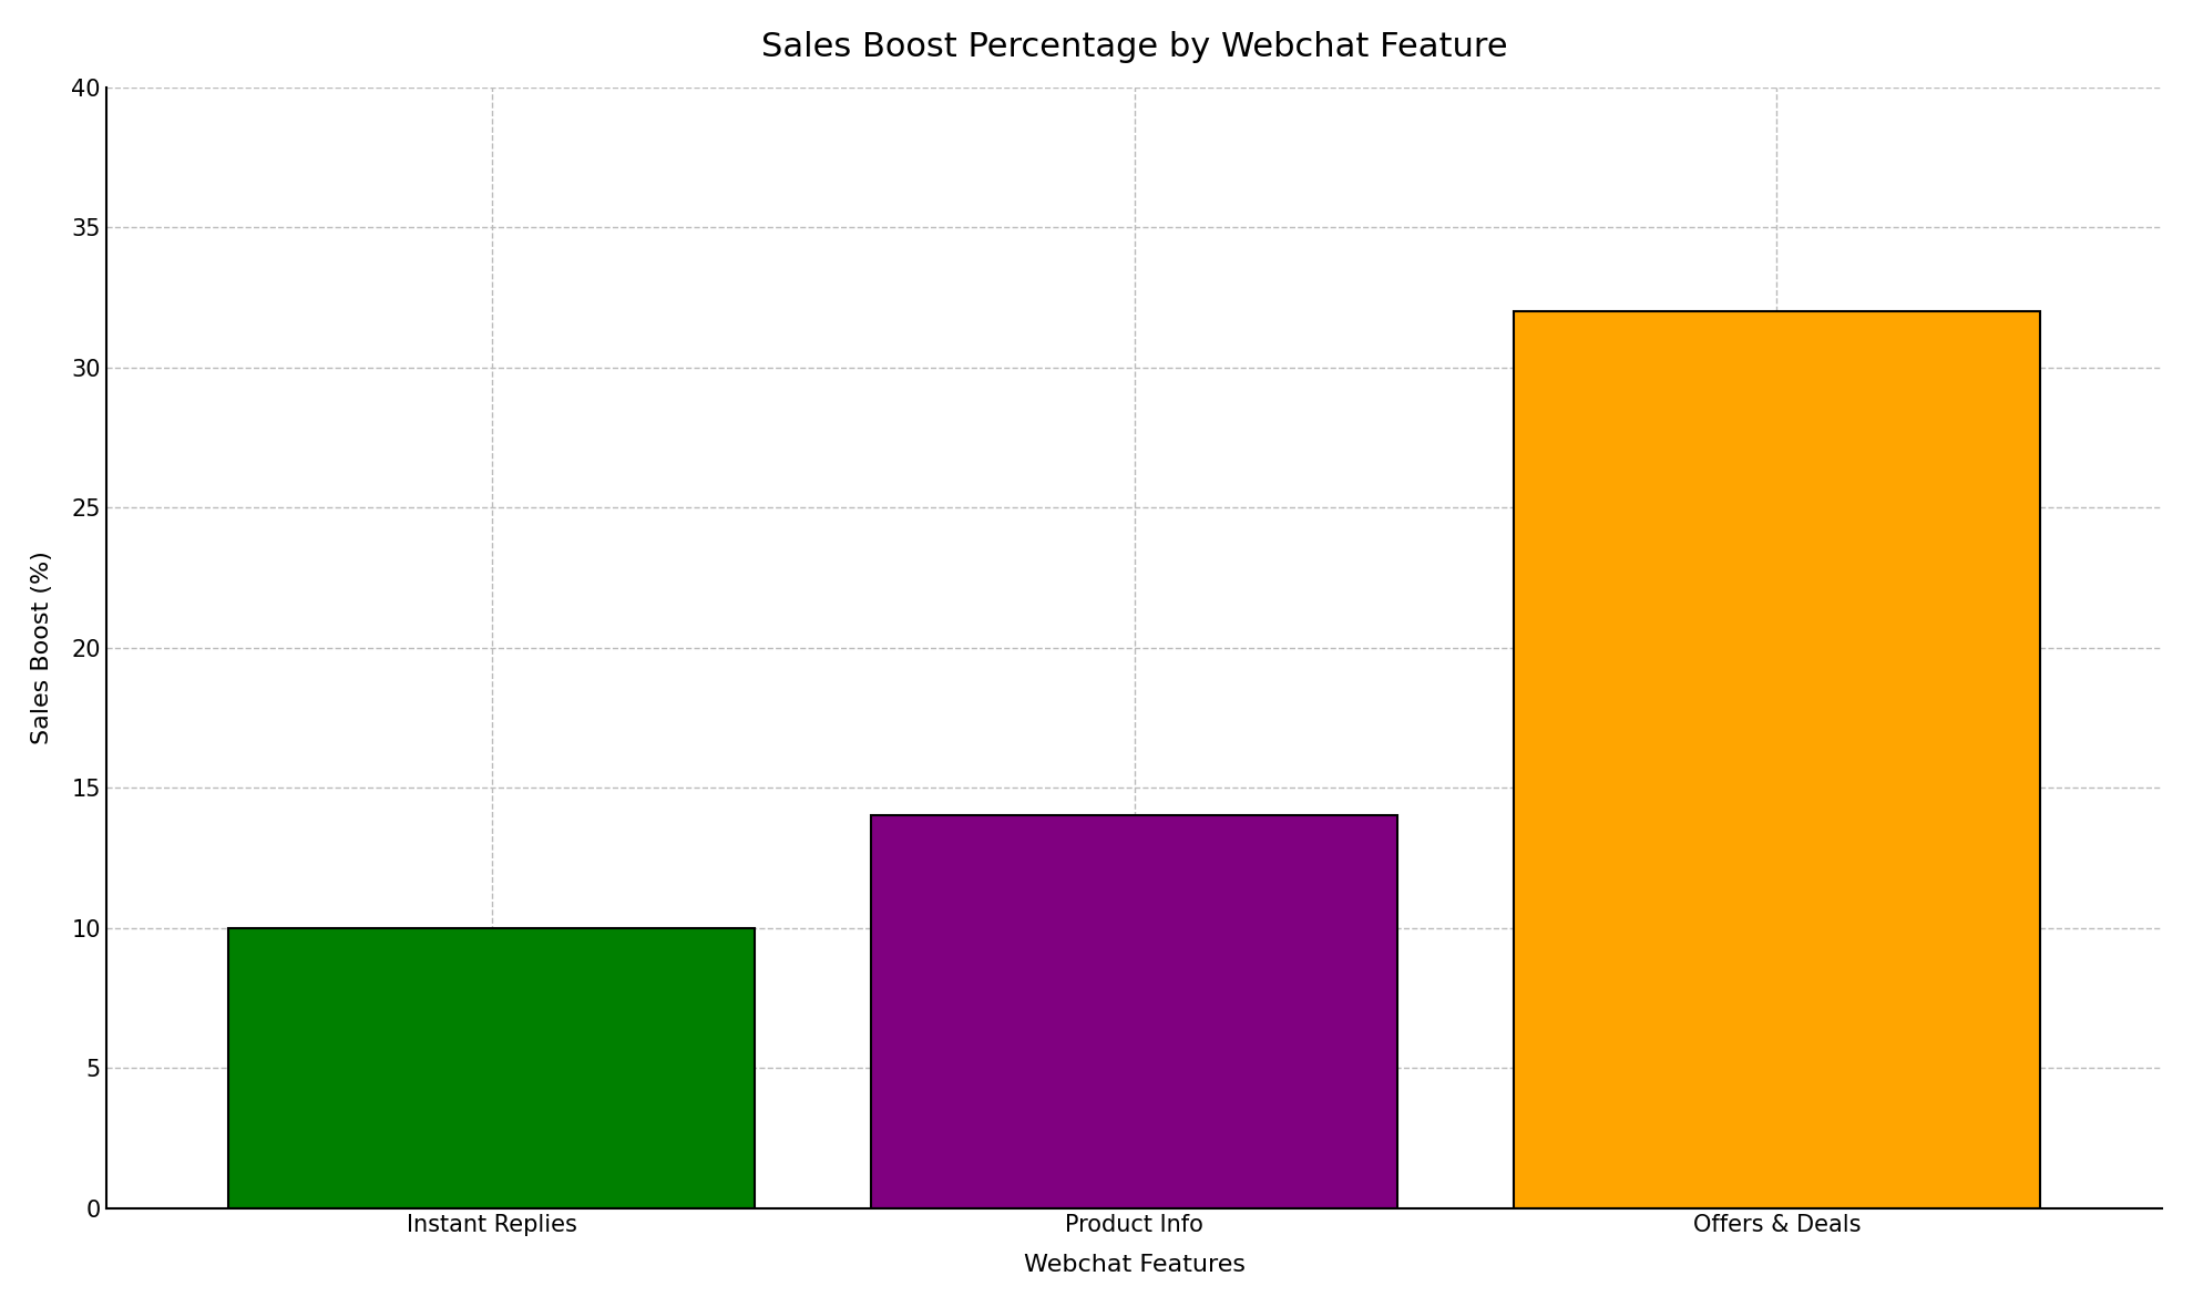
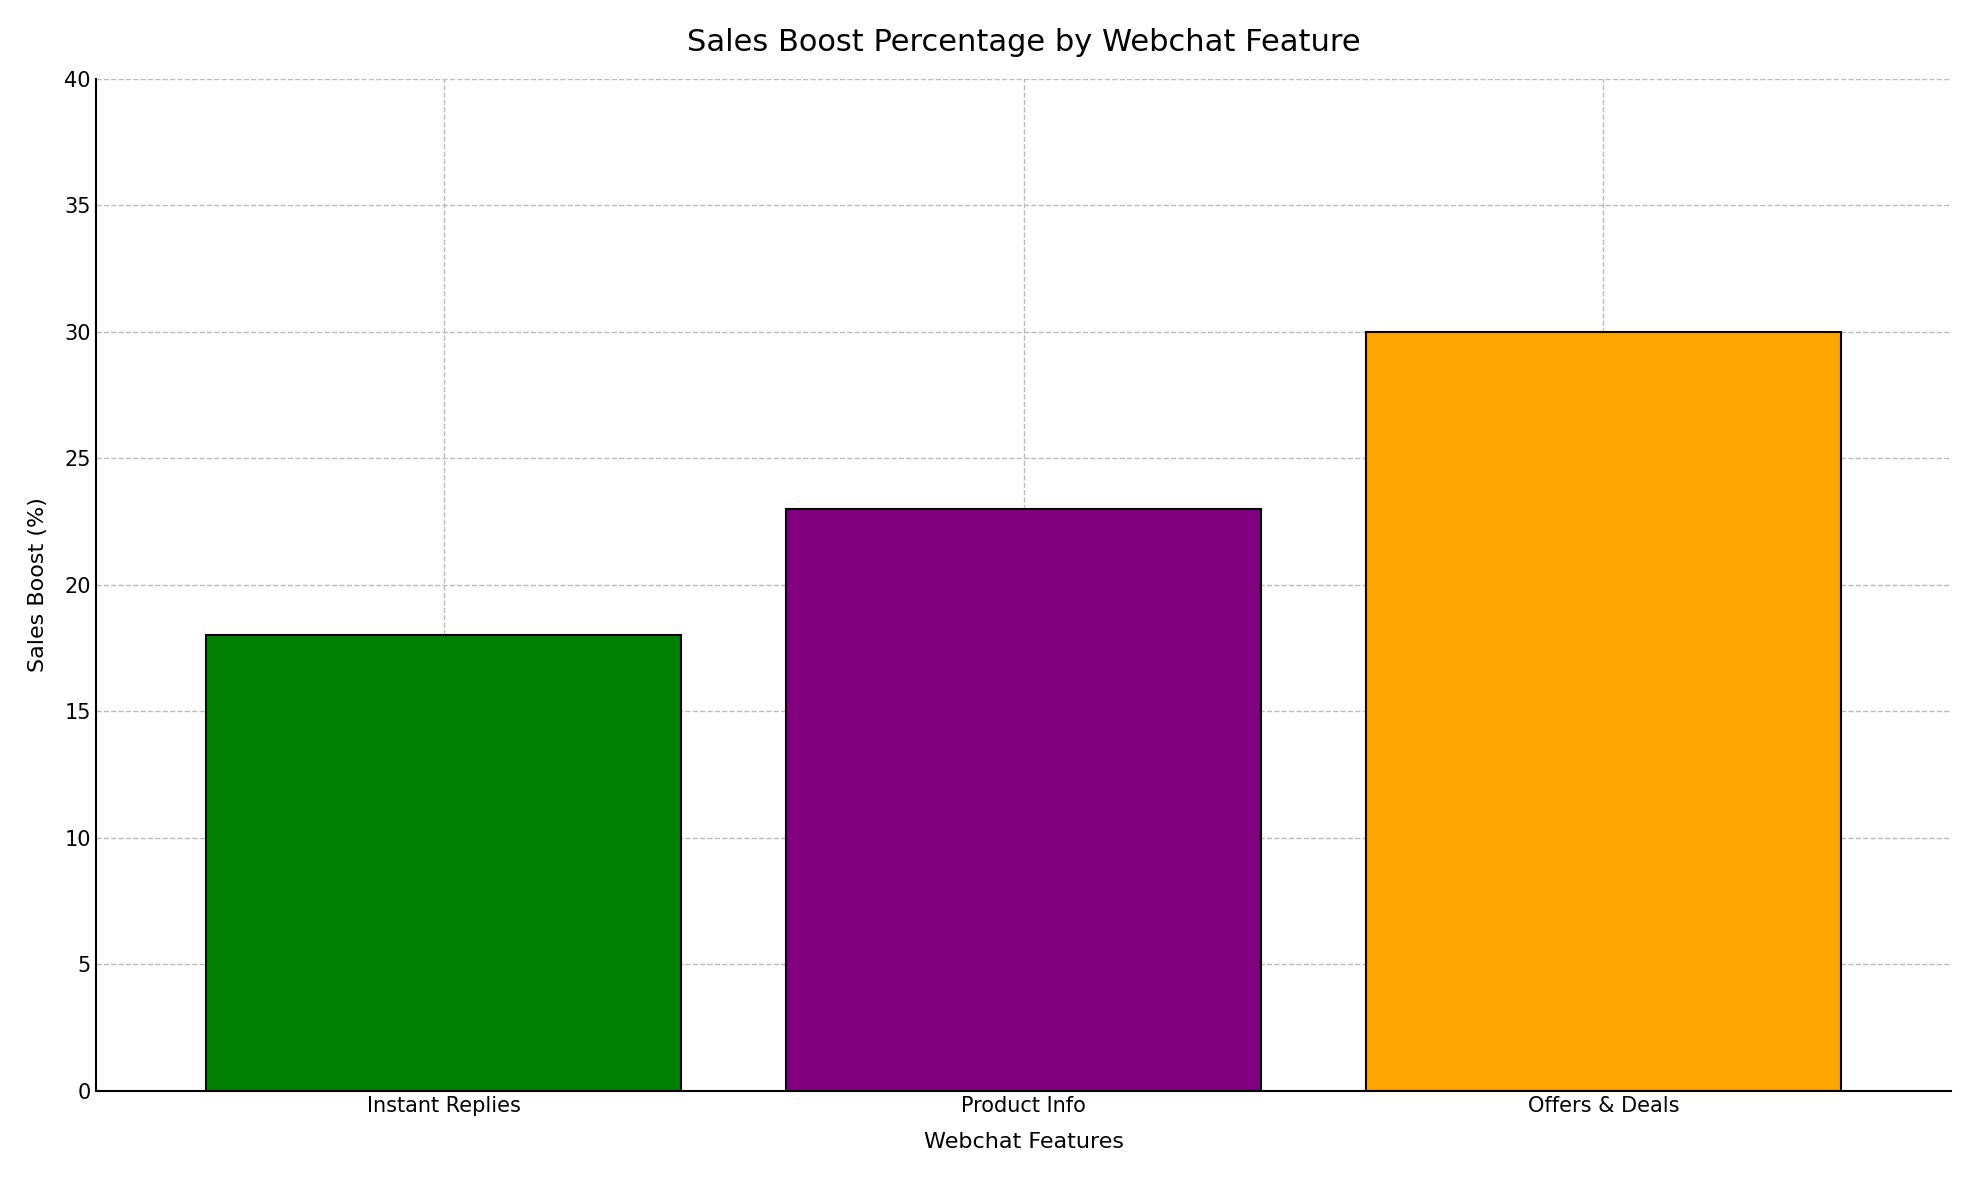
Instant Replies: 10 -> 18
Product Info: 14 -> 23
Offers & Deals: 32 -> 30
